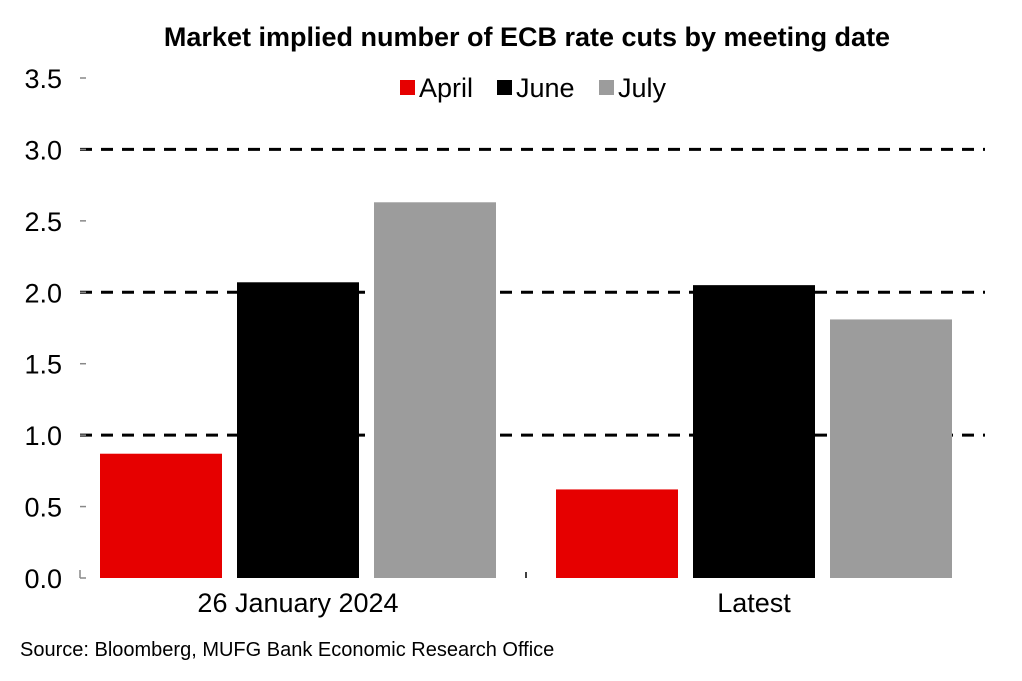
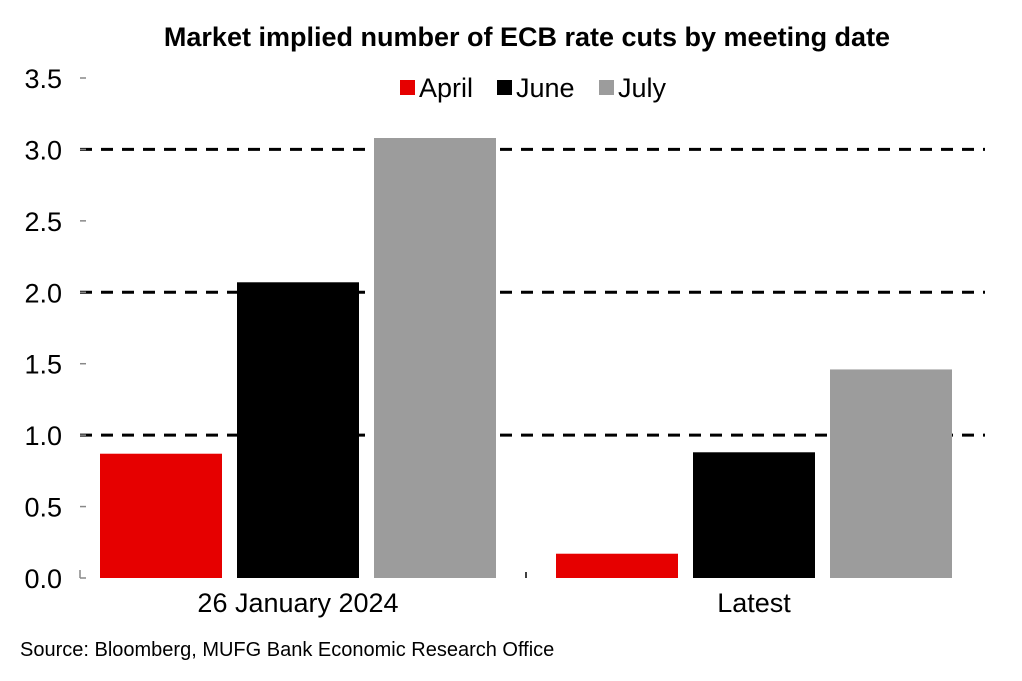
July/26 January 2024: 2.63 -> 3.08
April/Latest: 0.62 -> 0.17
June/Latest: 2.05 -> 0.88
July/Latest: 1.81 -> 1.46
